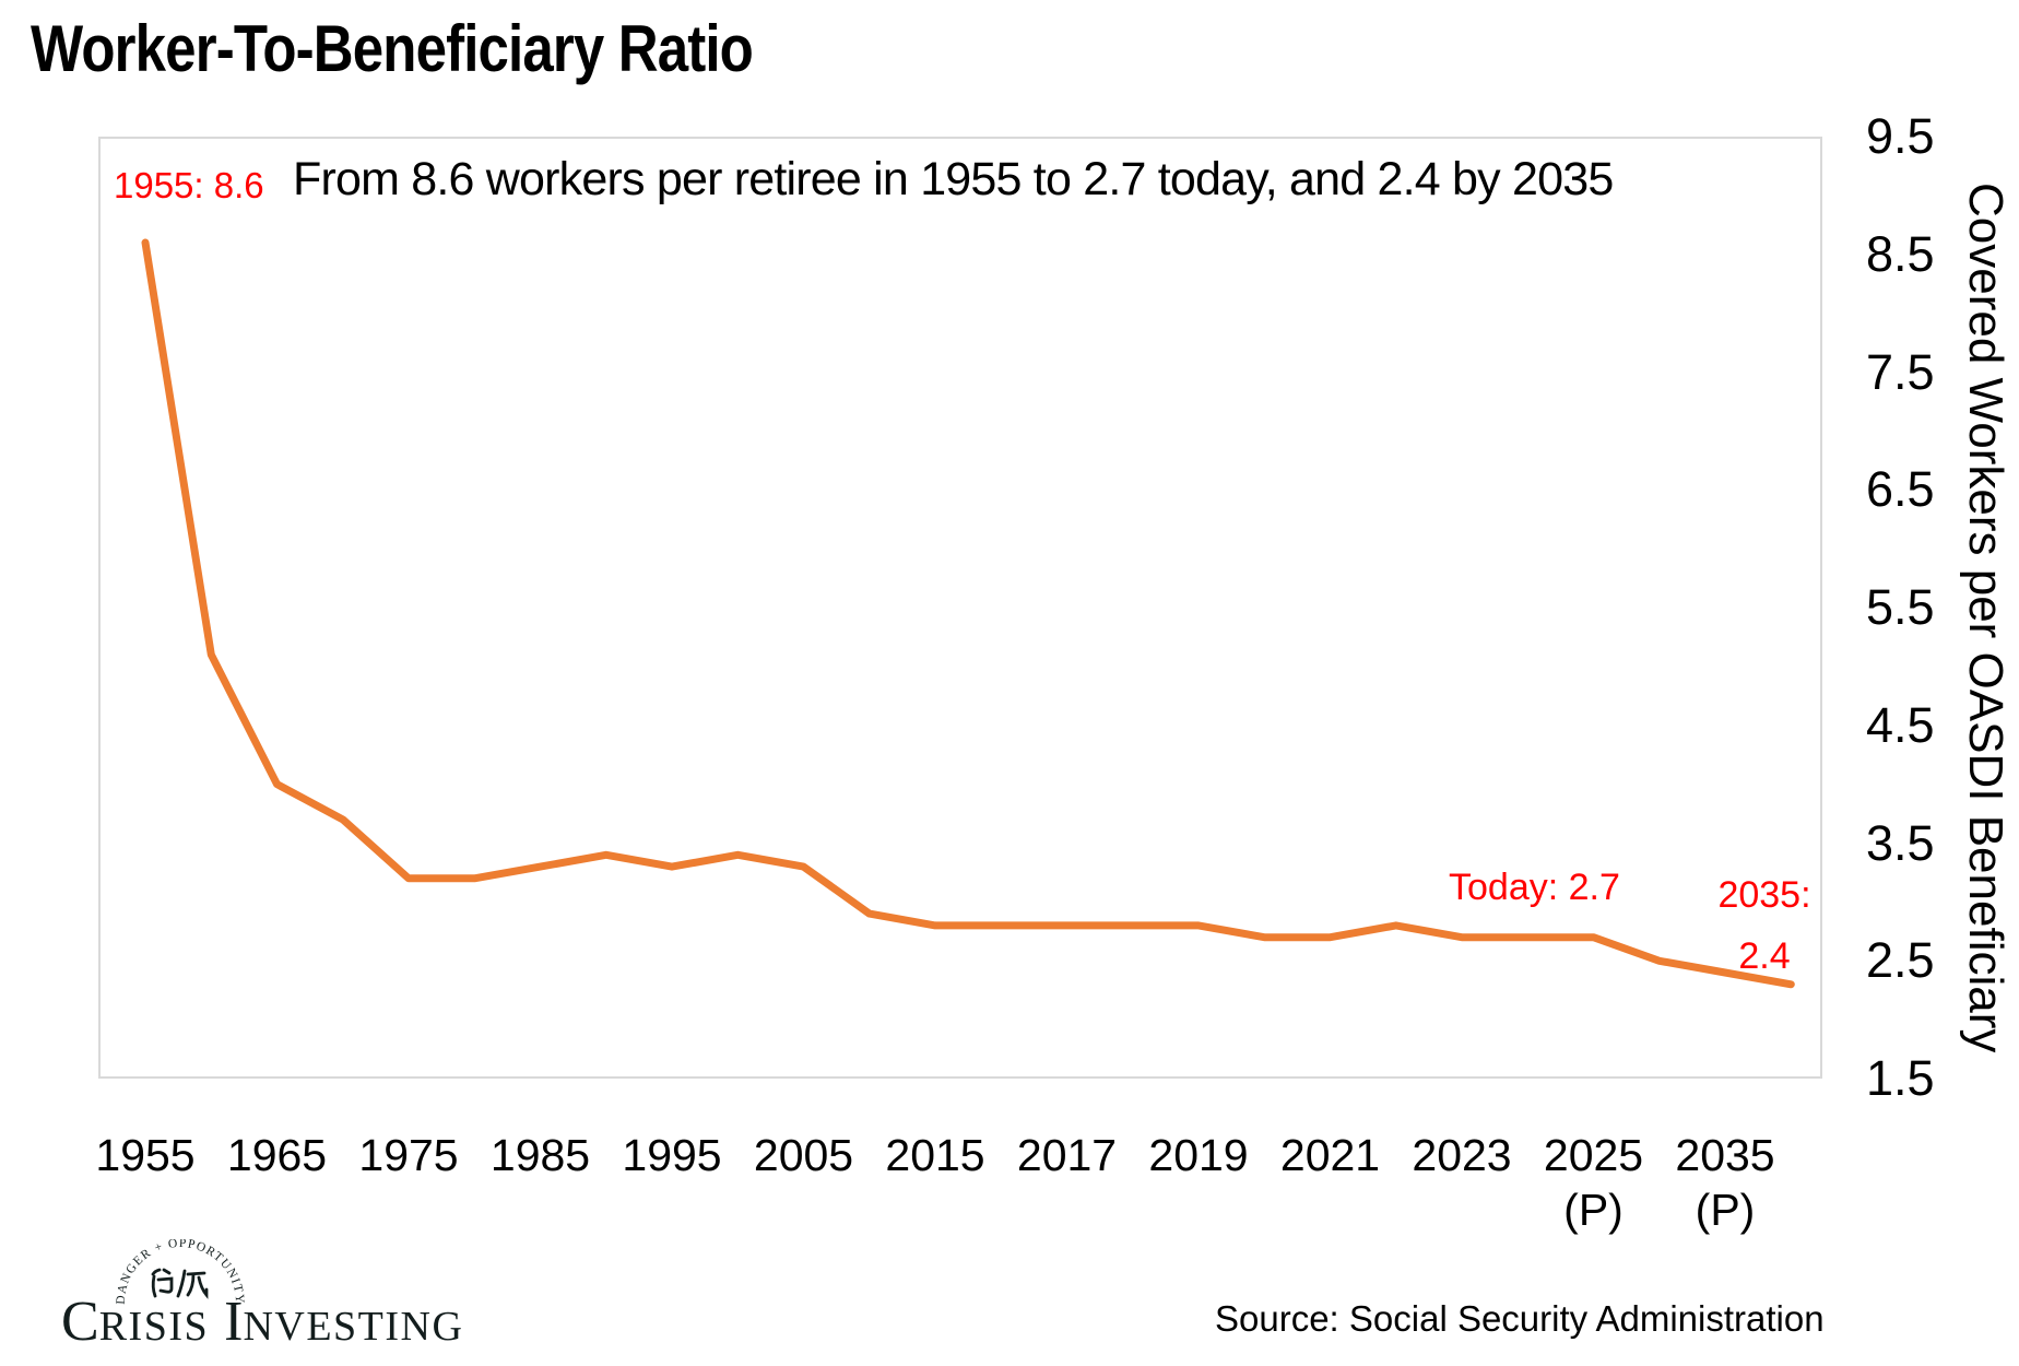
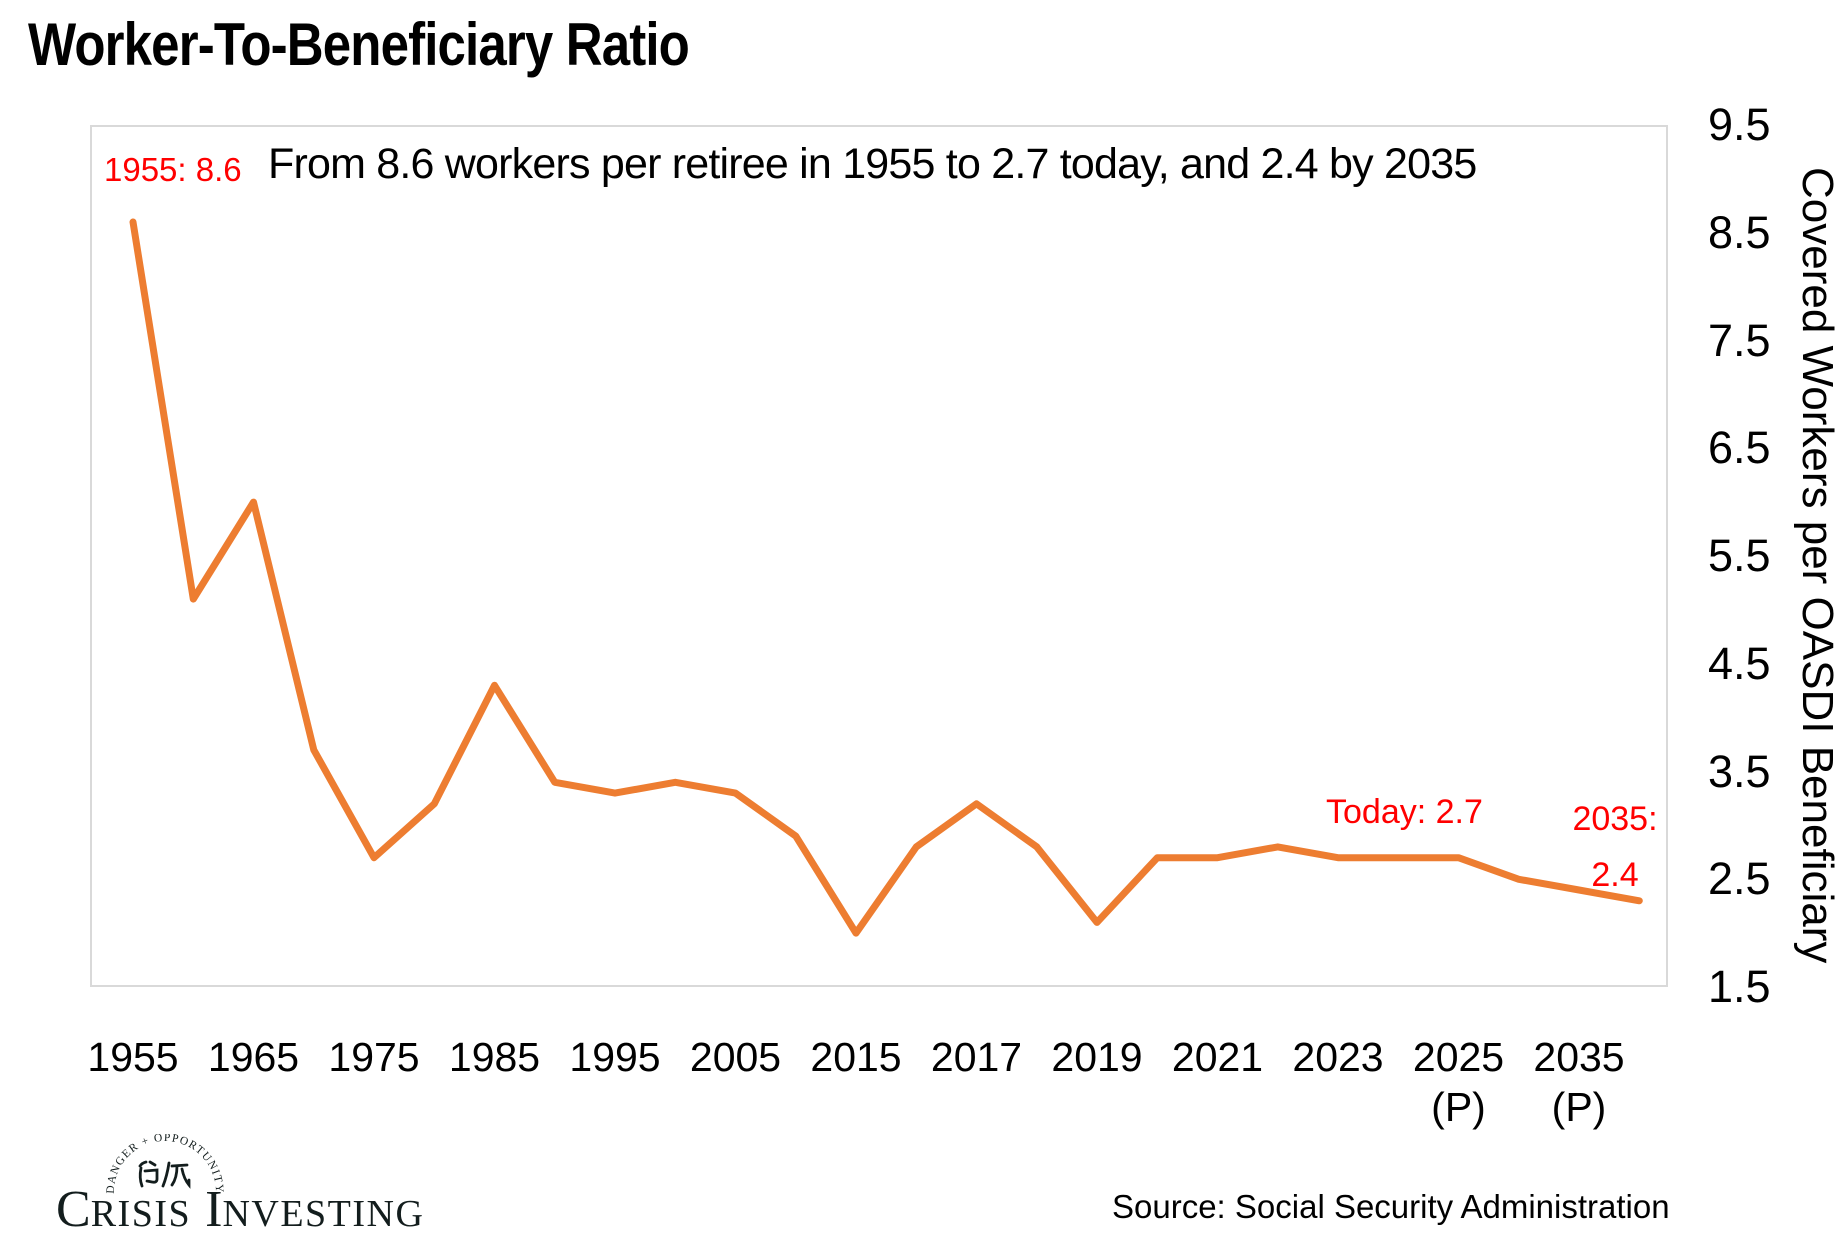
1965: 4.0 -> 6.0
1975: 3.2 -> 2.7
1985: 3.3 -> 4.3
2015: 2.8 -> 2.0
2017: 2.8 -> 3.2
2019: 2.8 -> 2.1
